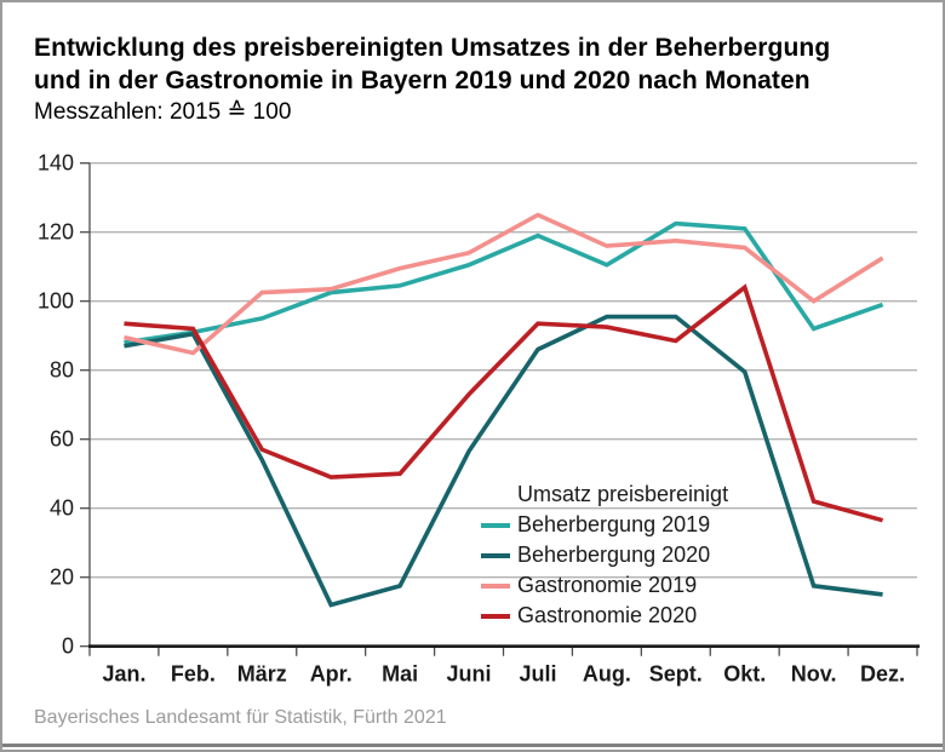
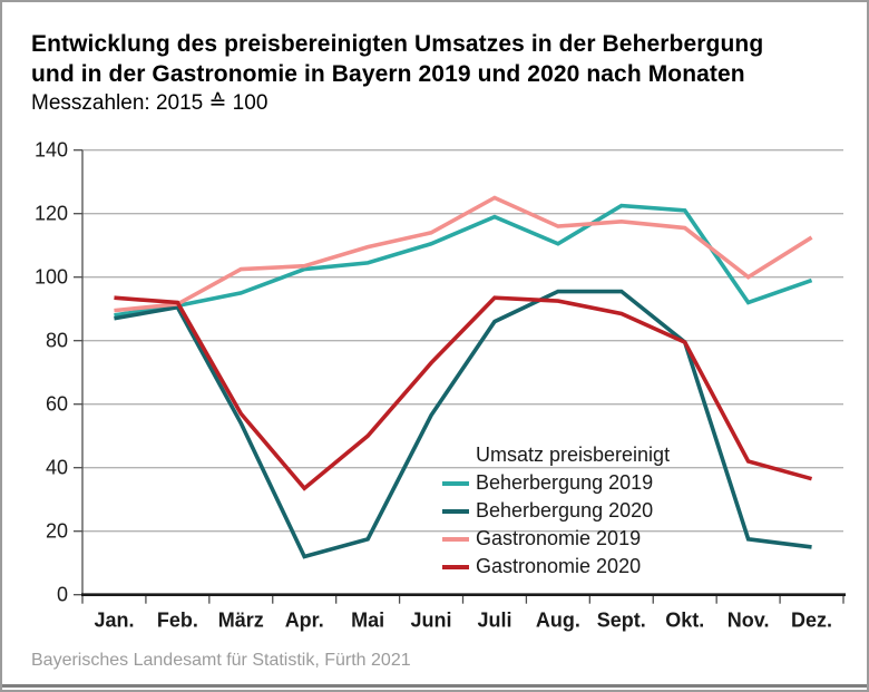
Gastronomie 2019/Feb.: 85 -> 92
Gastronomie 2020/Apr.: 49 -> 34
Gastronomie 2020/Okt.: 104 -> 80
